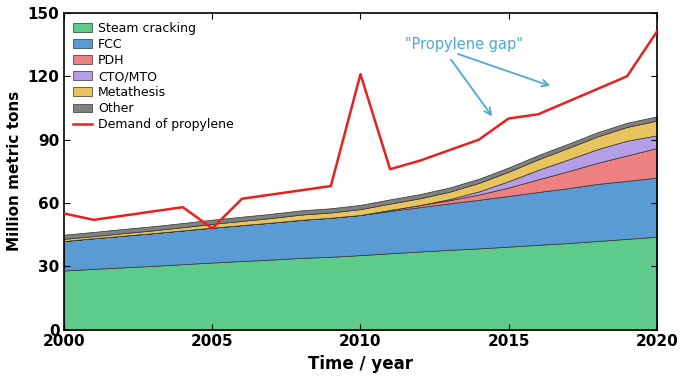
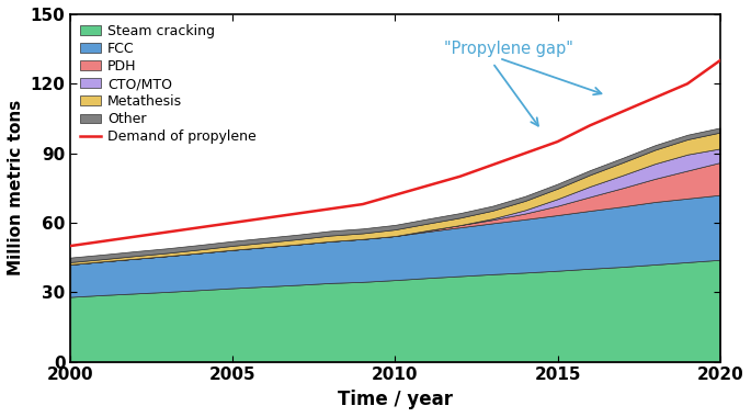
Demand of propylene/2000: 55 -> 50
Demand of propylene/2005: 48 -> 60
Demand of propylene/2010: 121 -> 72
Demand of propylene/2015: 100 -> 95
Demand of propylene/2020: 141 -> 130
